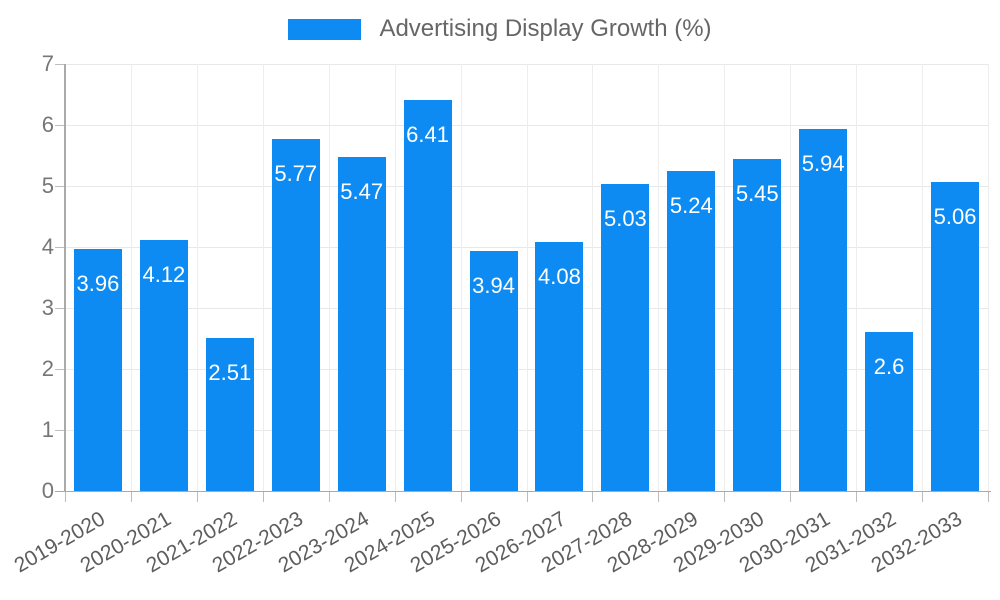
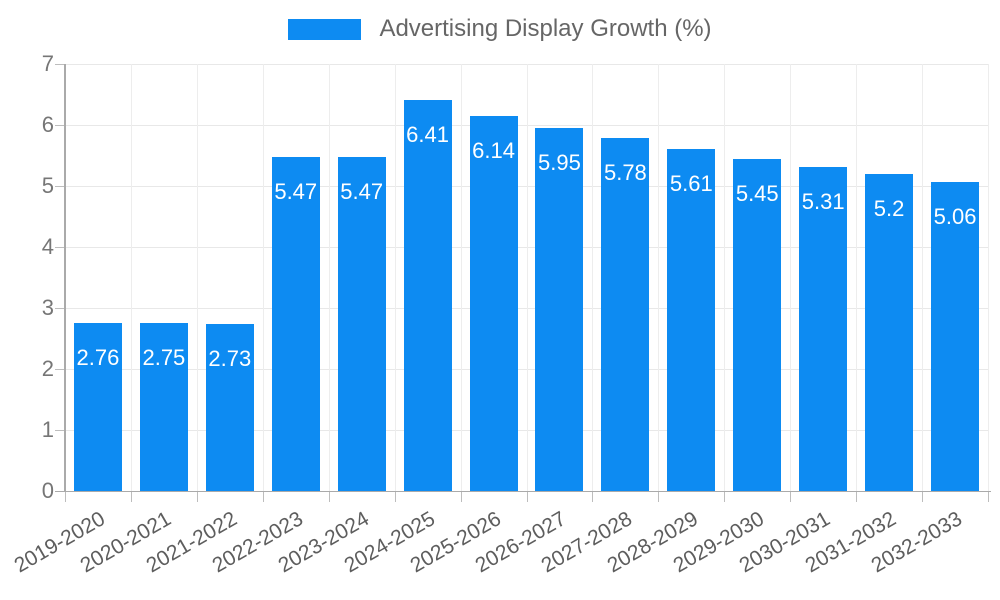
2019-2020: 3.96 -> 2.76
2020-2021: 4.12 -> 2.75
2021-2022: 2.51 -> 2.73
2022-2023: 5.77 -> 5.47
2025-2026: 3.94 -> 6.14
2026-2027: 4.08 -> 5.95
2027-2028: 5.03 -> 5.78
2028-2029: 5.24 -> 5.61
2030-2031: 5.94 -> 5.31
2031-2032: 2.6 -> 5.2
